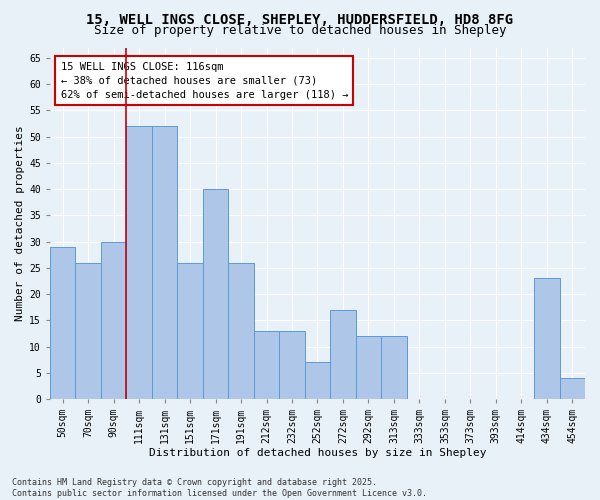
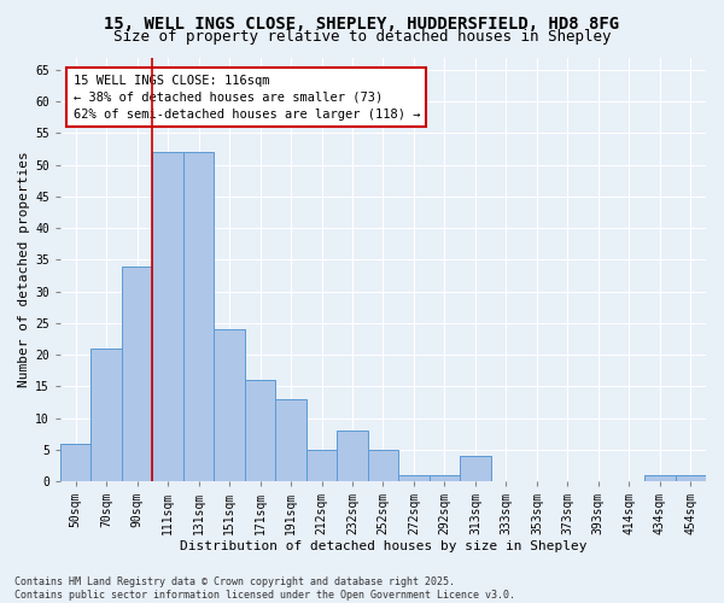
50sqm: 29 -> 6
70sqm: 26 -> 21
90sqm: 30 -> 34
151sqm: 26 -> 24
171sqm: 40 -> 16
191sqm: 26 -> 13
212sqm: 13 -> 5
232sqm: 13 -> 8
252sqm: 7 -> 5
272sqm: 17 -> 1
292sqm: 12 -> 1
313sqm: 12 -> 4
434sqm: 23 -> 1
454sqm: 4 -> 1
